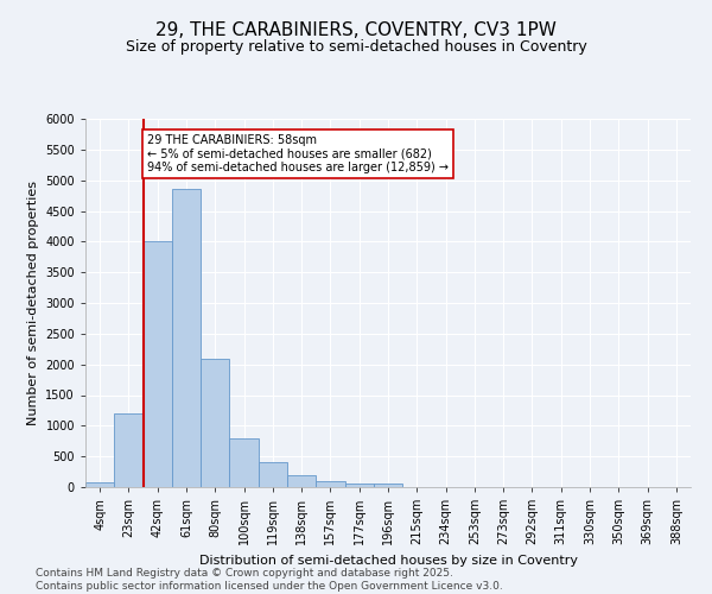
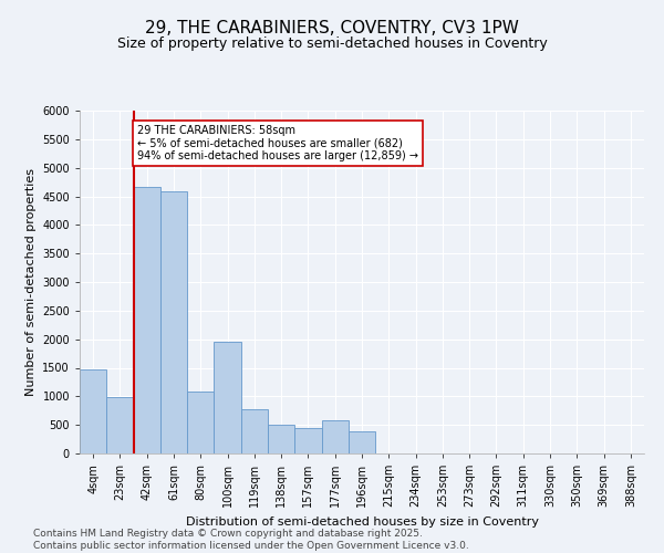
4sqm: 70 -> 1480
23sqm: 1200 -> 980
42sqm: 4000 -> 4660
61sqm: 4850 -> 4580
80sqm: 2100 -> 1080
100sqm: 800 -> 1960
119sqm: 400 -> 780
138sqm: 200 -> 500
157sqm: 100 -> 440
177sqm: 60 -> 580
196sqm: 50 -> 380
